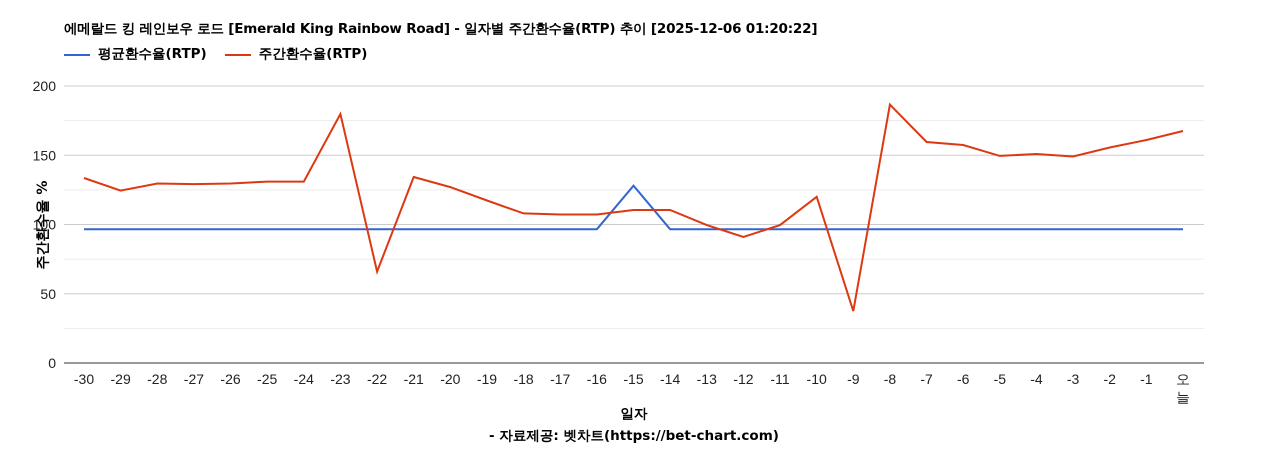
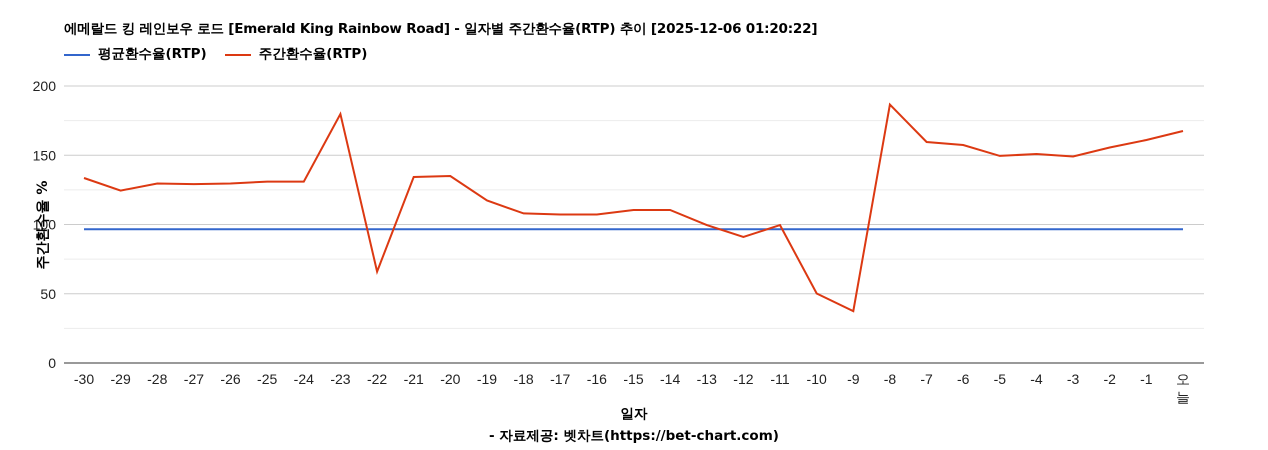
주간환수율(RTP)/-20: 127 -> 135
평균환수율(RTP)/-15: 128 -> 97
주간환수율(RTP)/-10: 120 -> 50
